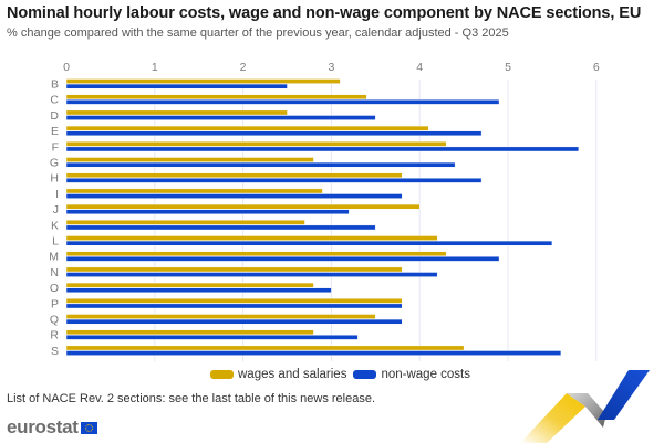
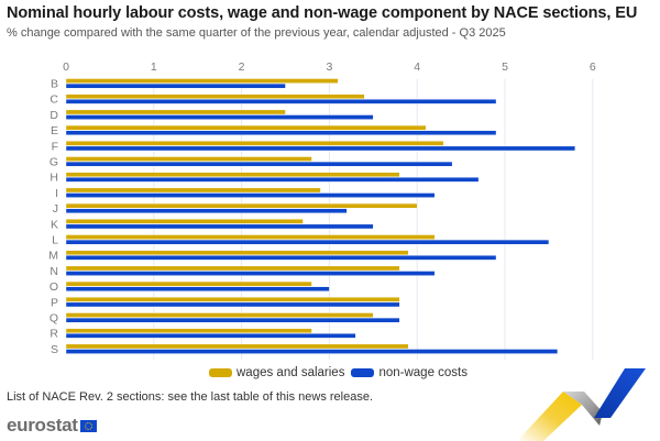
non-wage costs/E: 4.7 -> 4.9
non-wage costs/I: 3.8 -> 4.2
wages and salaries/M: 4.3 -> 3.9
wages and salaries/S: 4.5 -> 3.9
